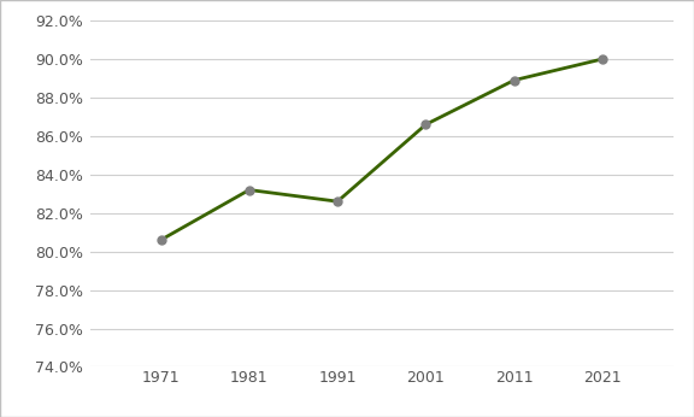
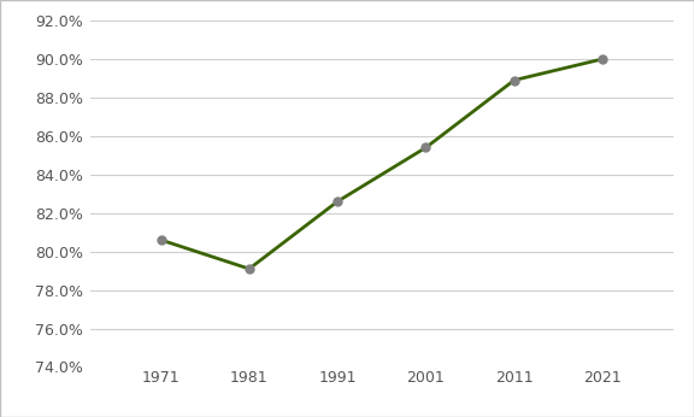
1981: 83.2% -> 79.1%
2001: 86.6% -> 85.4%
